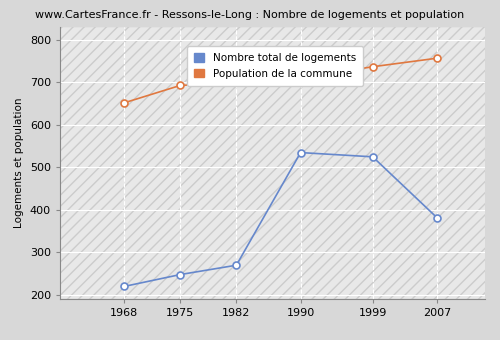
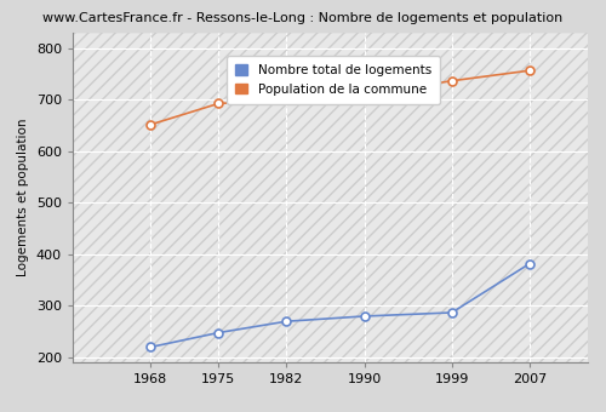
Nombre total de logements/1990: 535 -> 280
Nombre total de logements/1999: 525 -> 287
